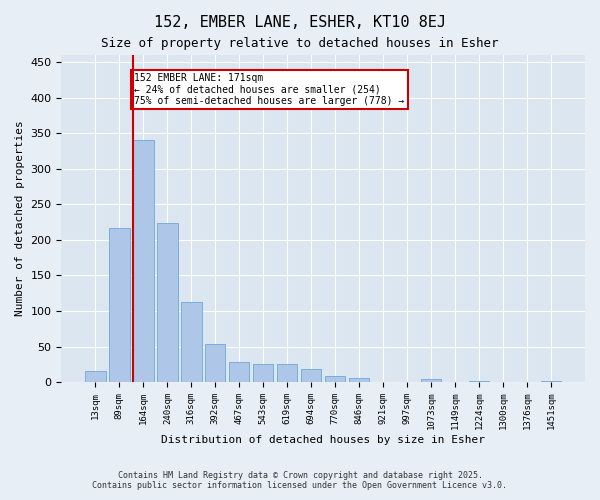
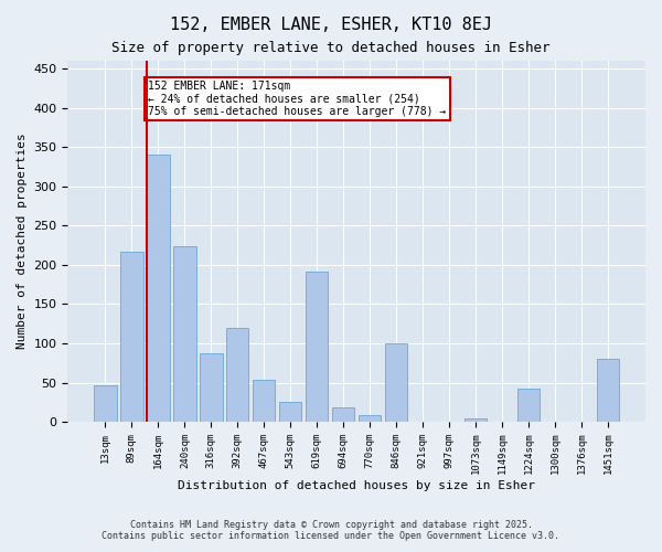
13sqm: 15 -> 46
316sqm: 113 -> 88
392sqm: 54 -> 120
467sqm: 28 -> 54
619sqm: 26 -> 192
846sqm: 6 -> 100
1224sqm: 2 -> 42
1451sqm: 1 -> 80
